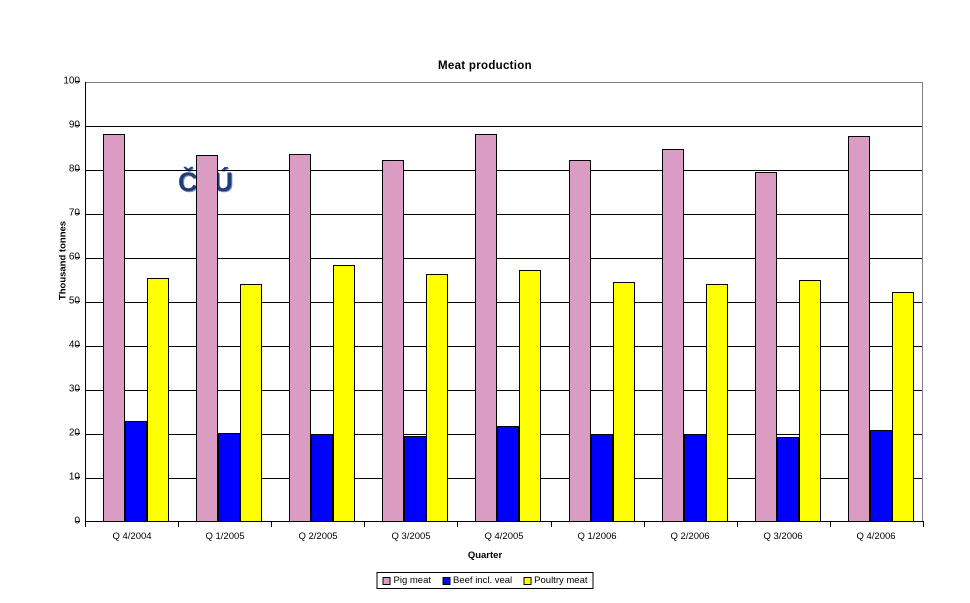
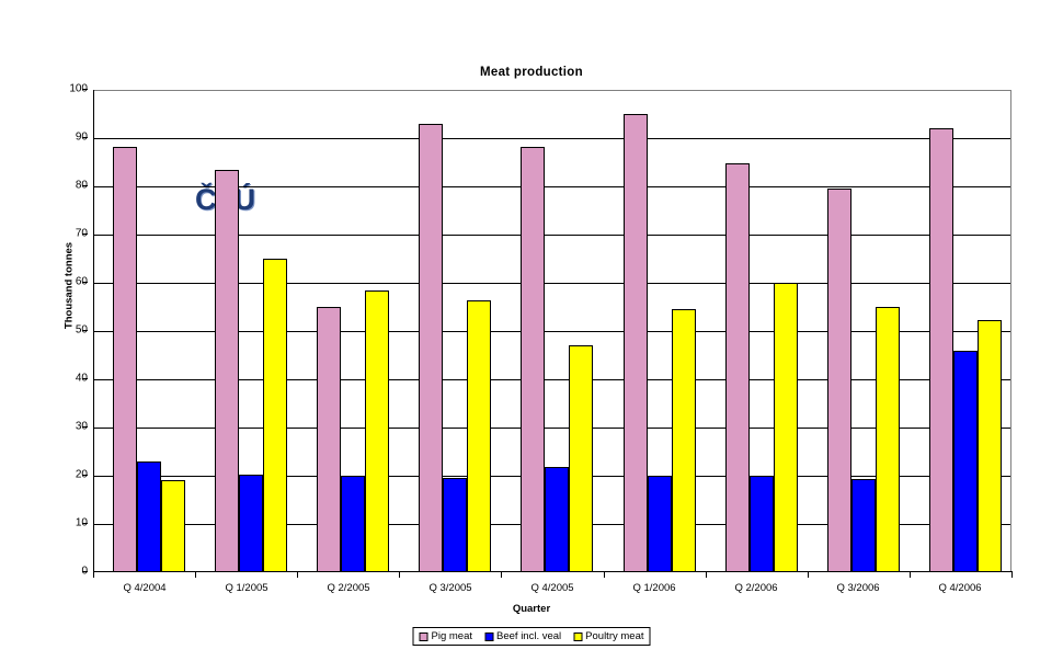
Poultry meat/Q 4/2004: 55 -> 19
Poultry meat/Q 1/2005: 54 -> 65
Pig meat/Q 2/2005: 84 -> 55
Pig meat/Q 3/2005: 82 -> 93
Poultry meat/Q 4/2005: 57 -> 47
Pig meat/Q 1/2006: 82 -> 95
Poultry meat/Q 2/2006: 54 -> 60
Pig meat/Q 4/2006: 88 -> 92
Beef incl. veal/Q 4/2006: 21 -> 46
